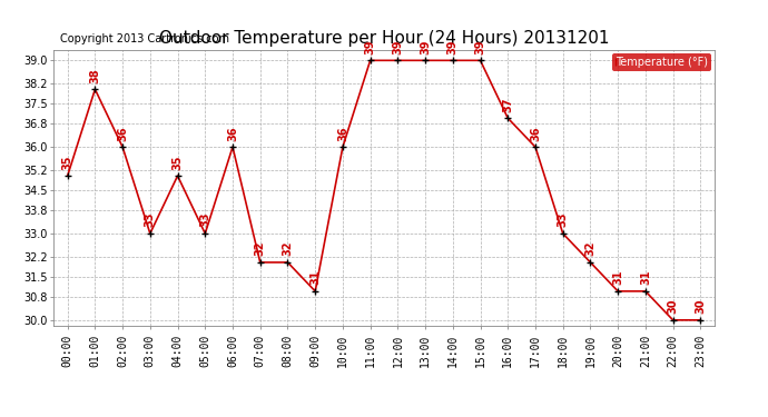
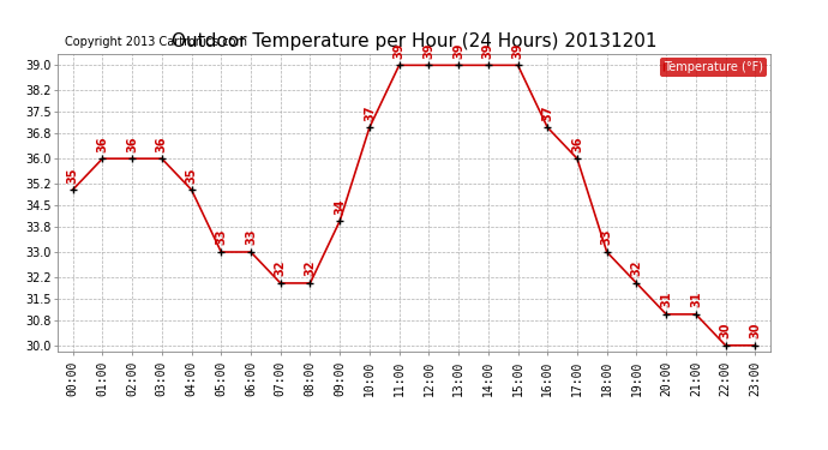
01:00: 38 -> 36
03:00: 33 -> 36
06:00: 36 -> 33
09:00: 31 -> 34
10:00: 36 -> 37
